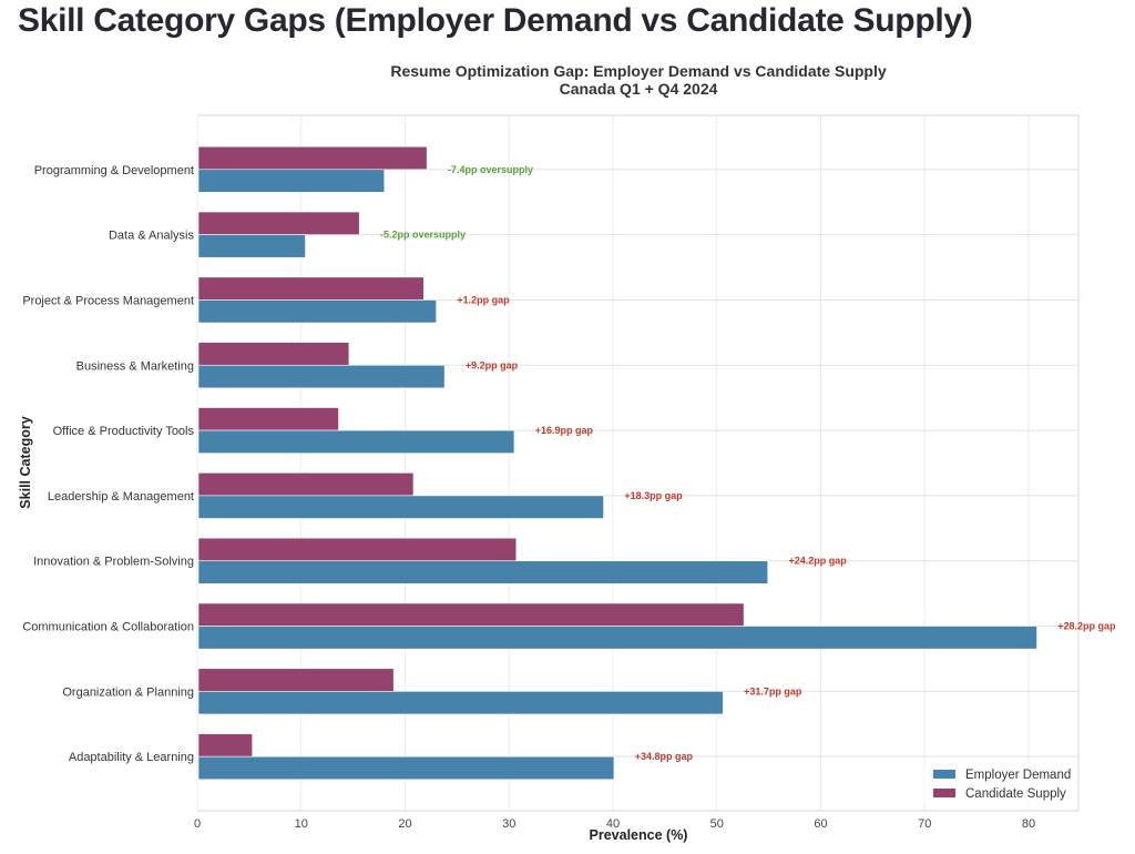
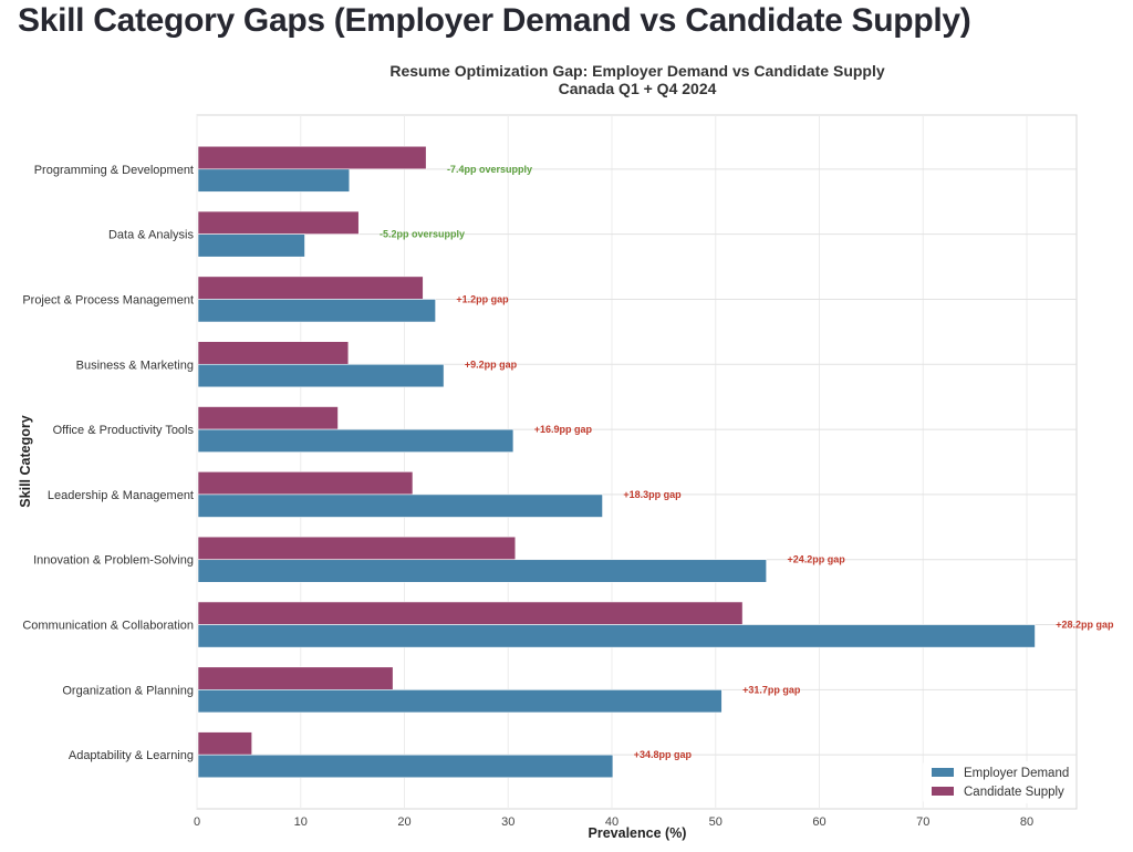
Employer Demand/Programming & Development: 18 -> 15
